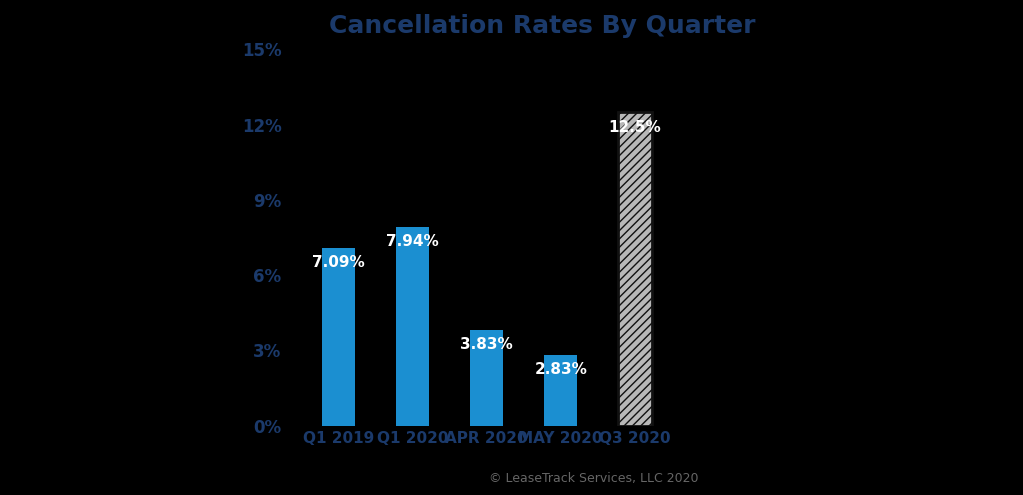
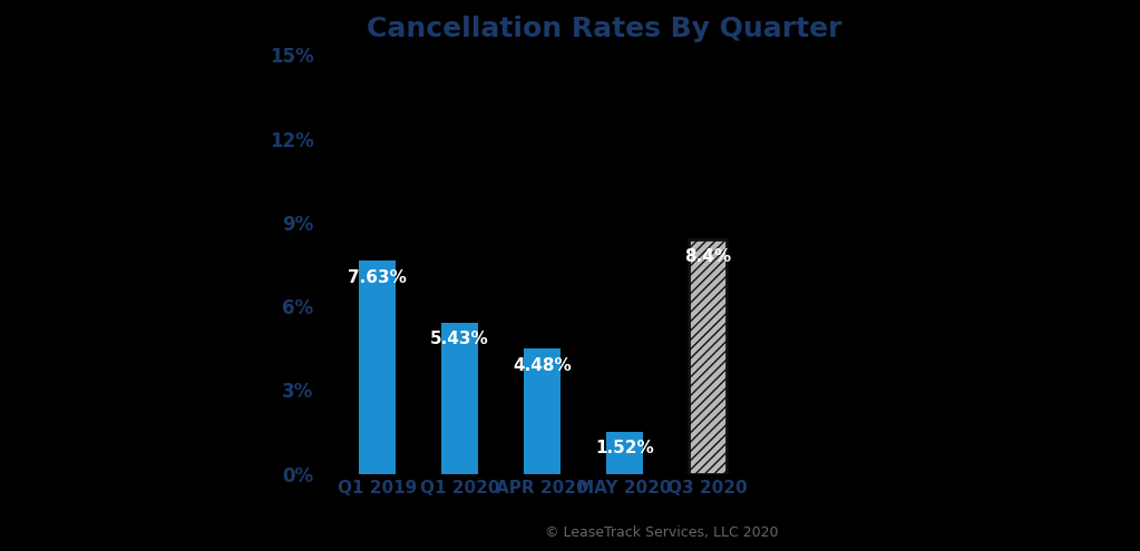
Q1 2019: 7.09% -> 7.63%
Q1 2020: 7.94% -> 5.43%
APR 2020: 3.83% -> 4.48%
MAY 2020: 2.83% -> 1.52%
Q3 2020: 12.5% -> 8.4%
